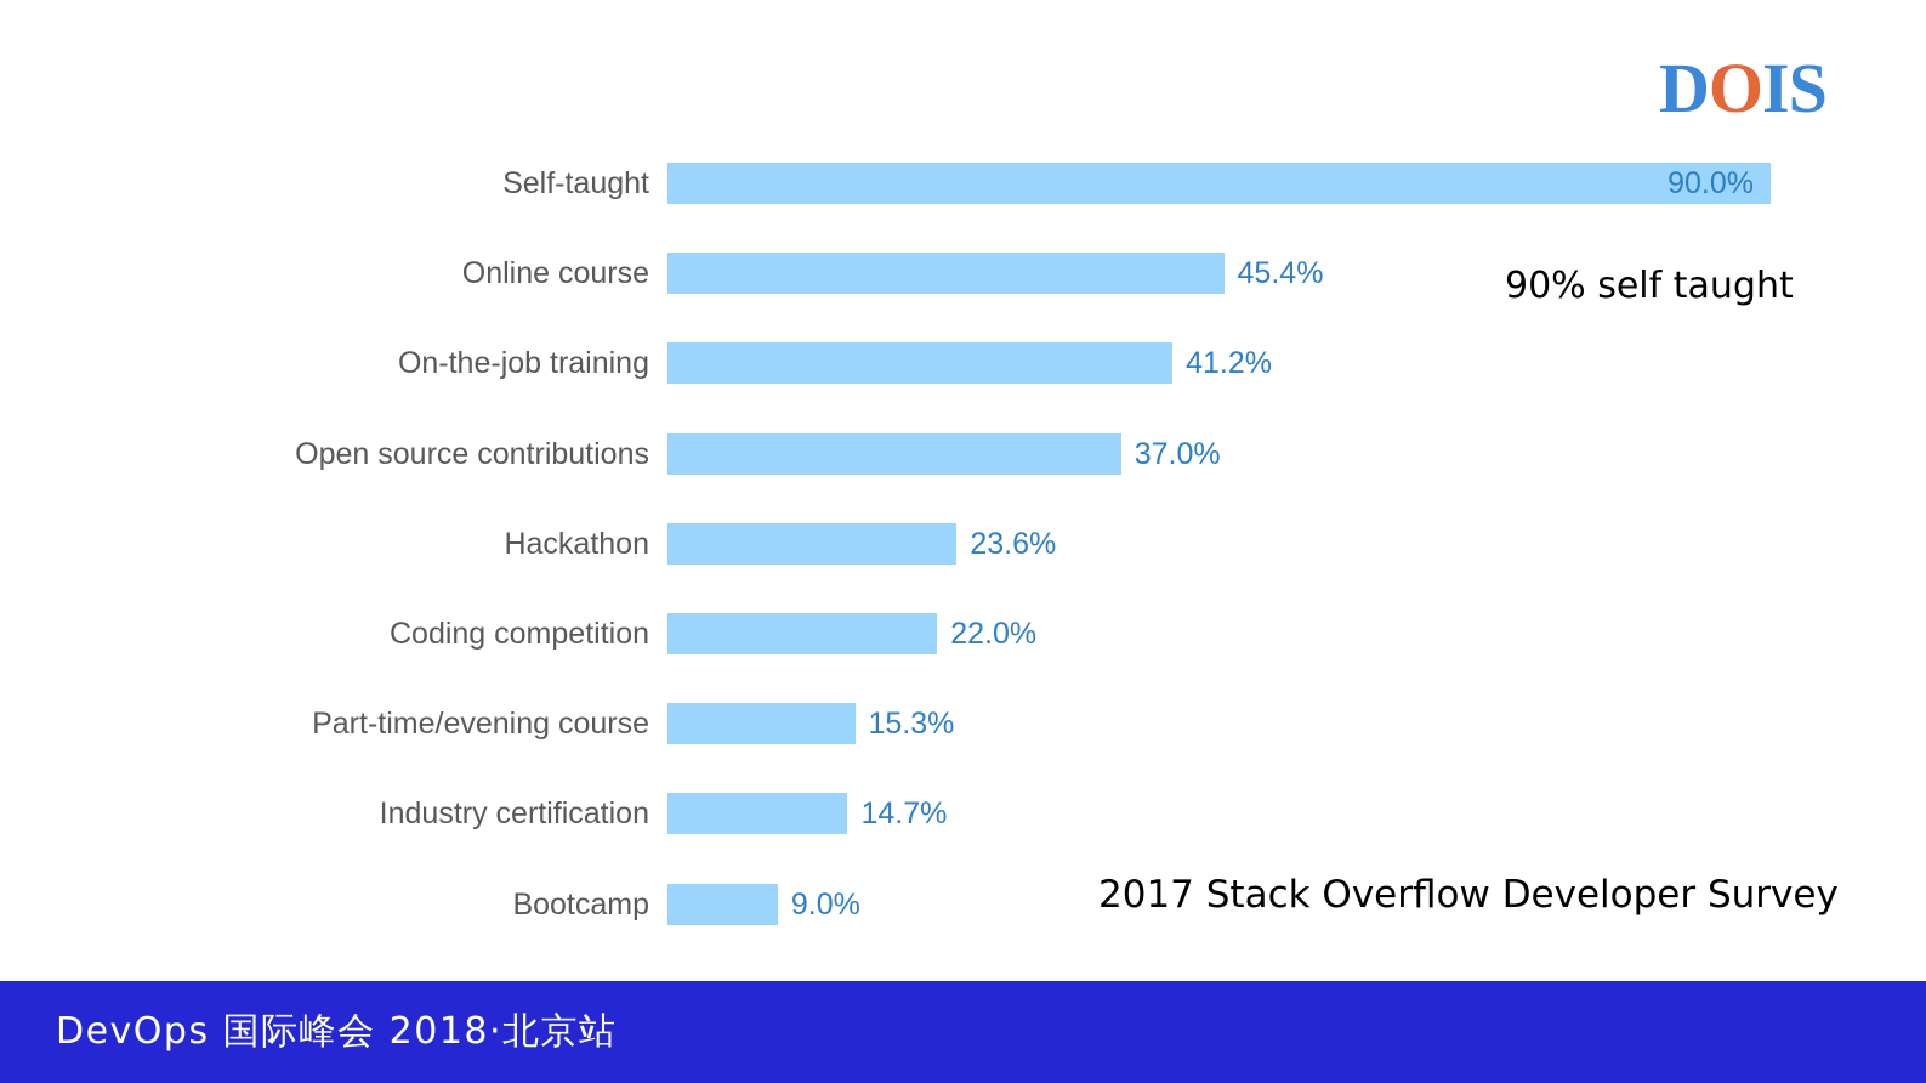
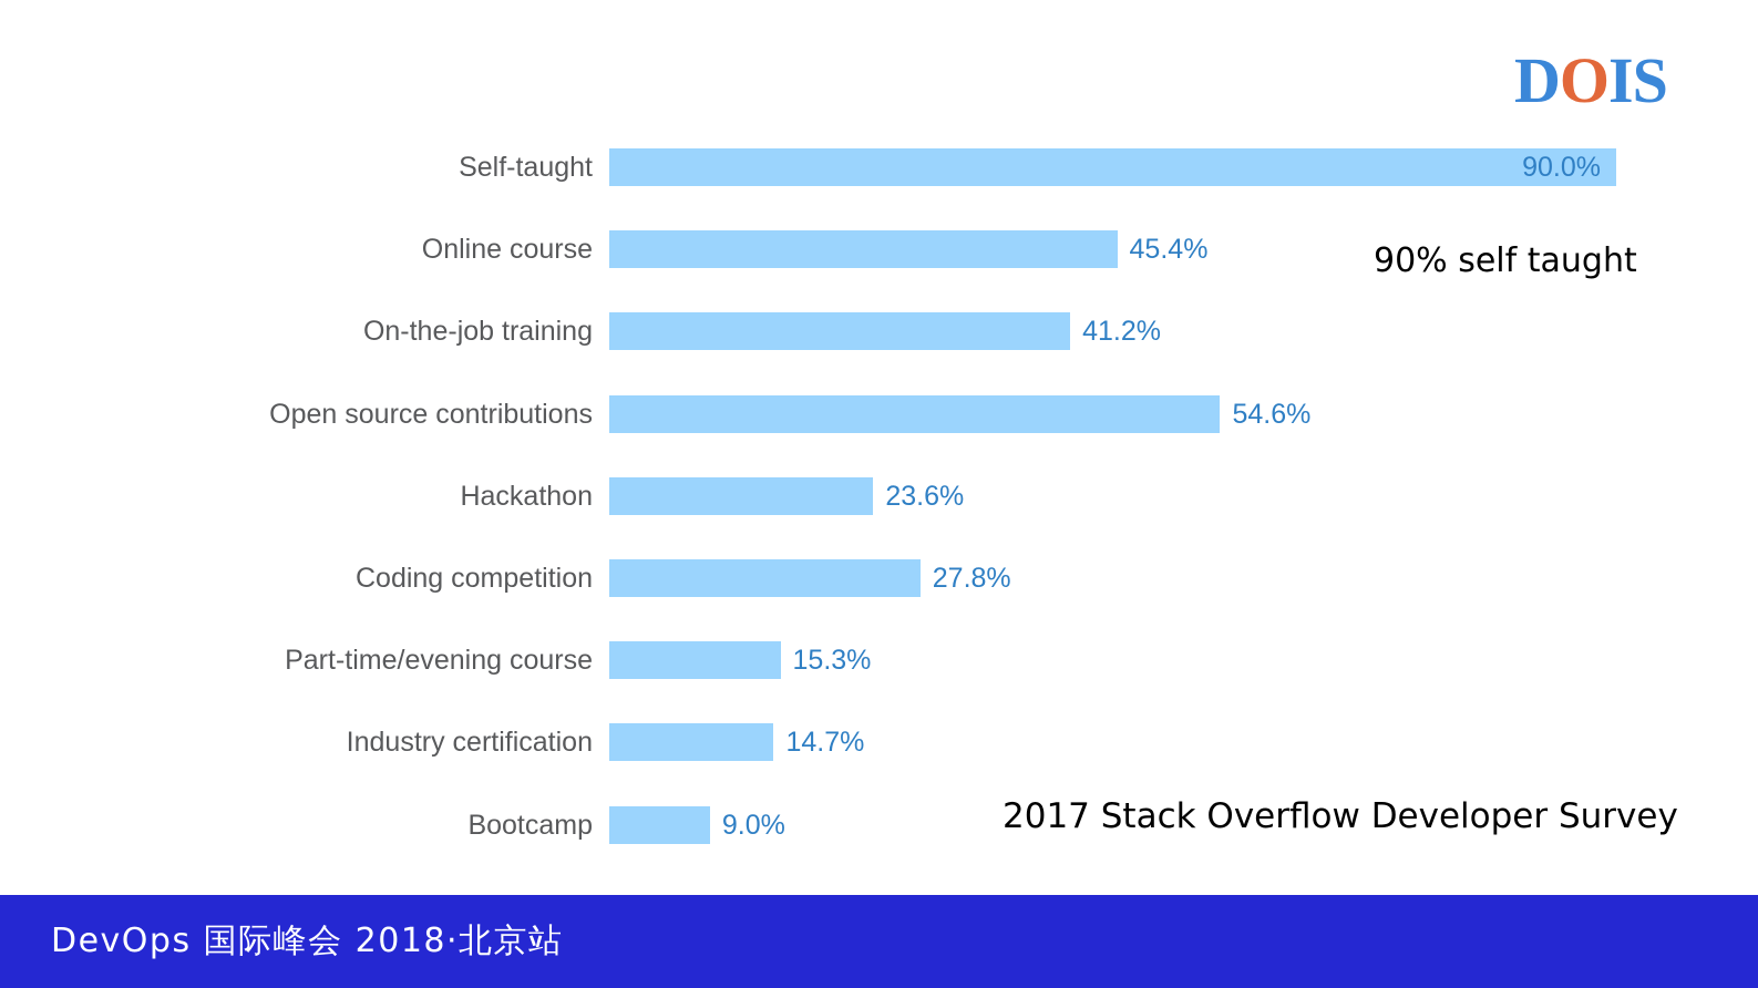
Open source contributions: 37.0% -> 54.6%
Coding competition: 22.0% -> 27.8%
